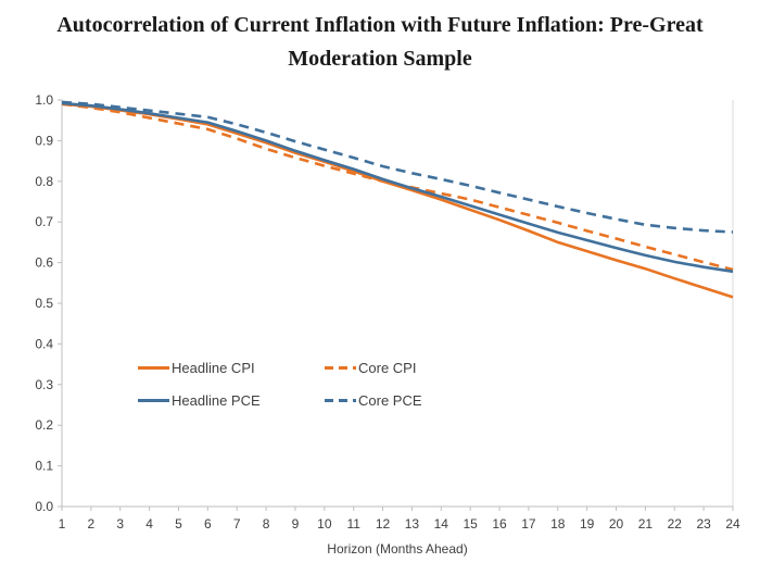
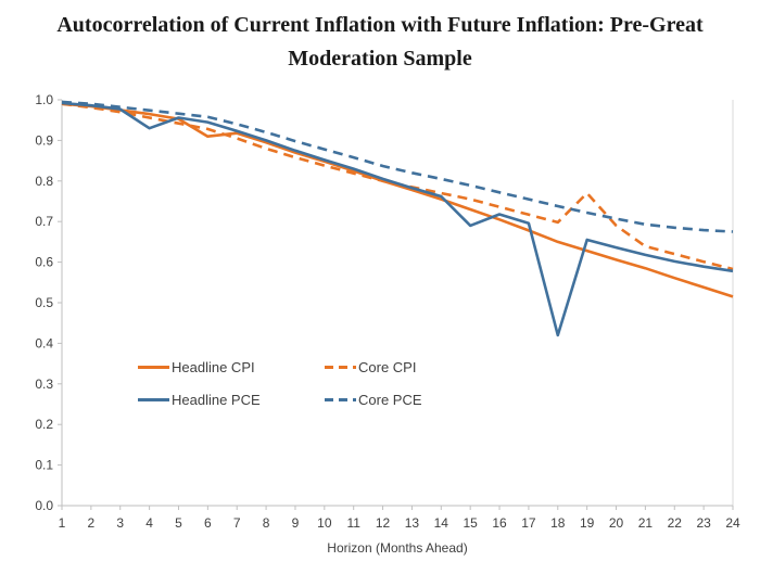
Headline PCE/4: 0.97 -> 0.93
Headline CPI/6: 0.94 -> 0.91
Headline PCE/15: 0.74 -> 0.69
Headline PCE/18: 0.67 -> 0.42
Core CPI/19: 0.68 -> 0.77
Core CPI/20: 0.66 -> 0.69
